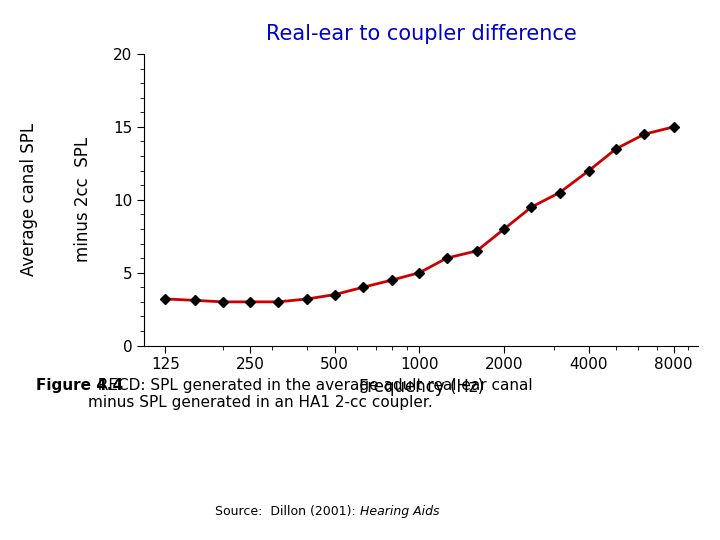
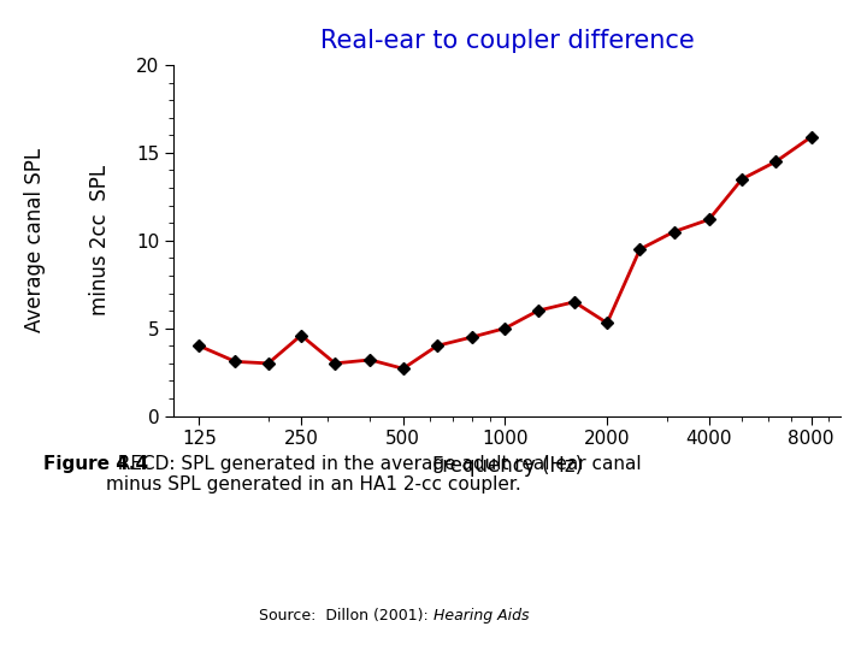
125: 3.2 -> 4.0
250: 3.0 -> 4.6
500: 3.5 -> 2.7
2000: 8.0 -> 5.3
4000: 12.0 -> 11.2
8000: 15.0 -> 15.9
